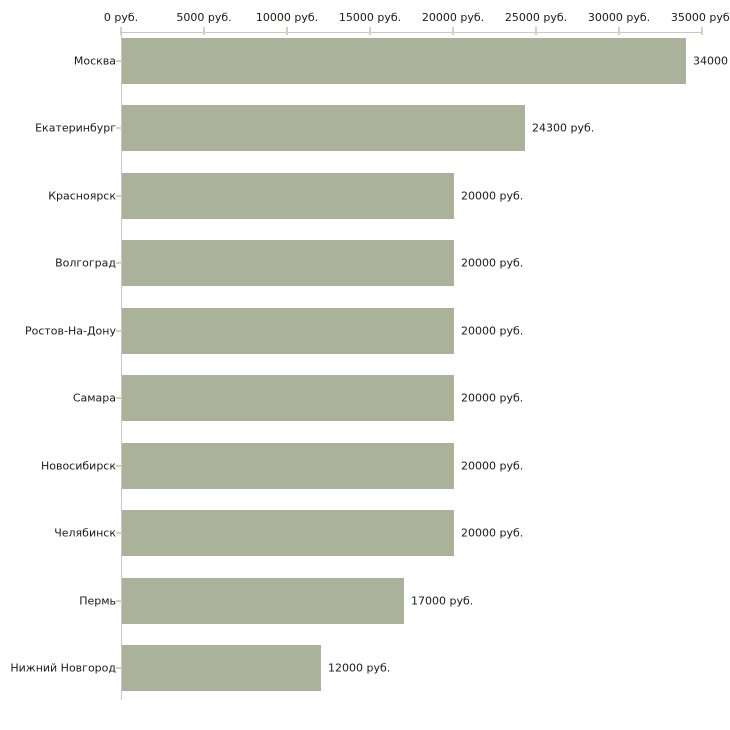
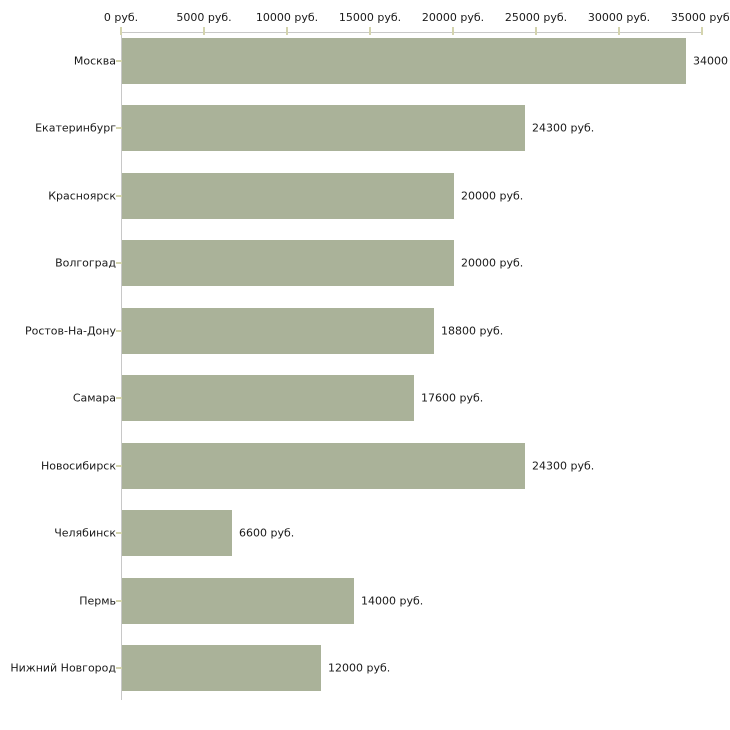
Ростов-На-Дону: 20000 -> 18800
Самара: 20000 -> 17600
Новосибирск: 20000 -> 24300
Челябинск: 20000 -> 6600
Пермь: 17000 -> 14000
